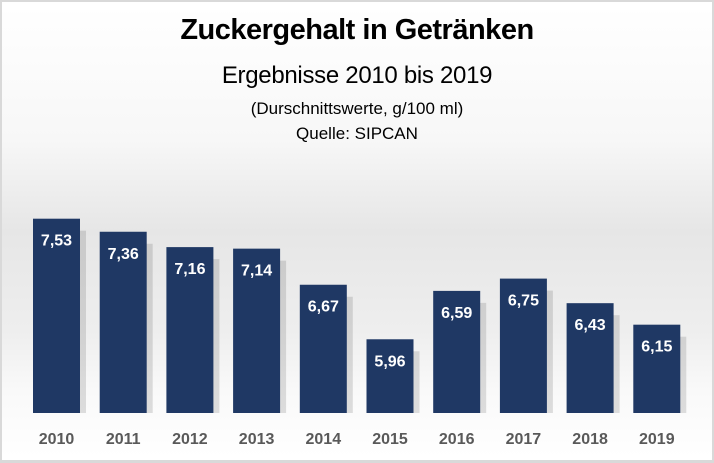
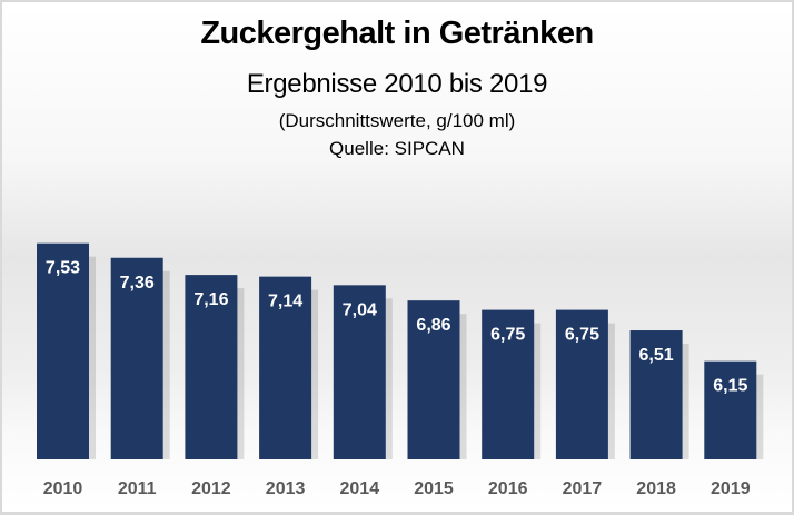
2014: 6,67 -> 7,04
2015: 5,96 -> 6,86
2016: 6,59 -> 6,75
2018: 6,43 -> 6,51
